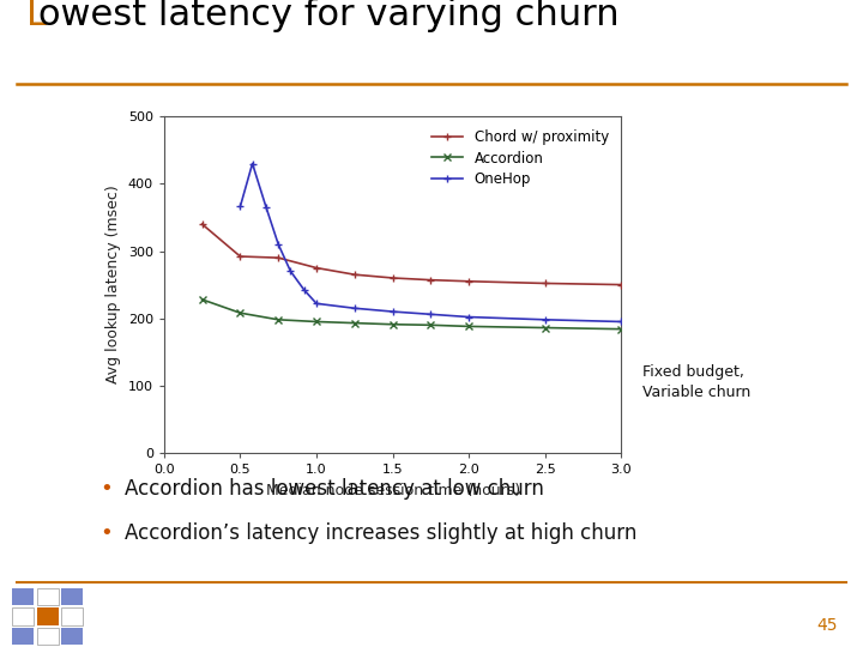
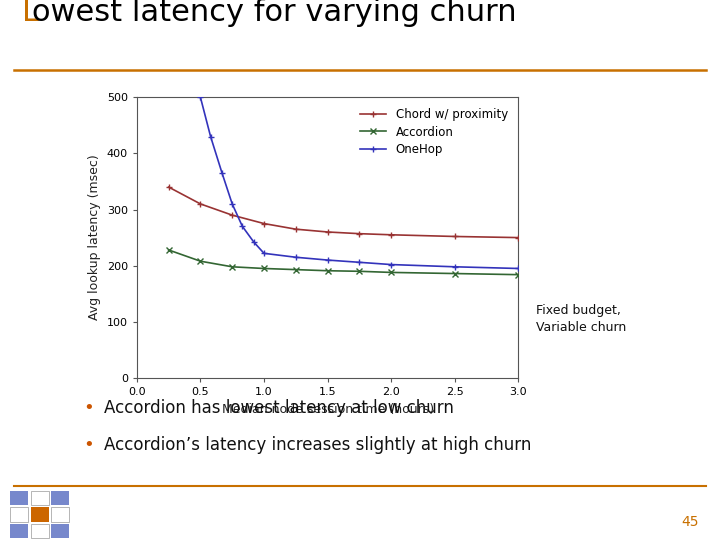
Chord w/ proximity/0.5: 292 -> 310
OneHop/0.5: 366 -> 500
